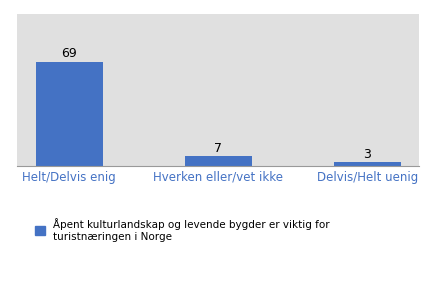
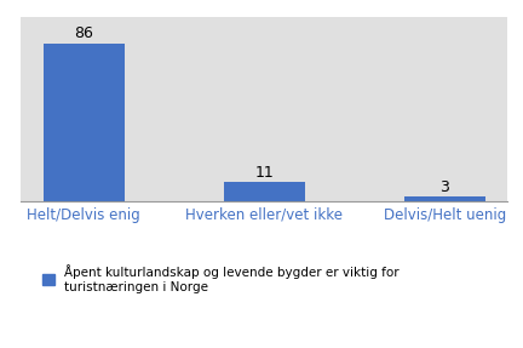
Helt/Delvis enig: 69 -> 86
Hverken eller/vet ikke: 7 -> 11
